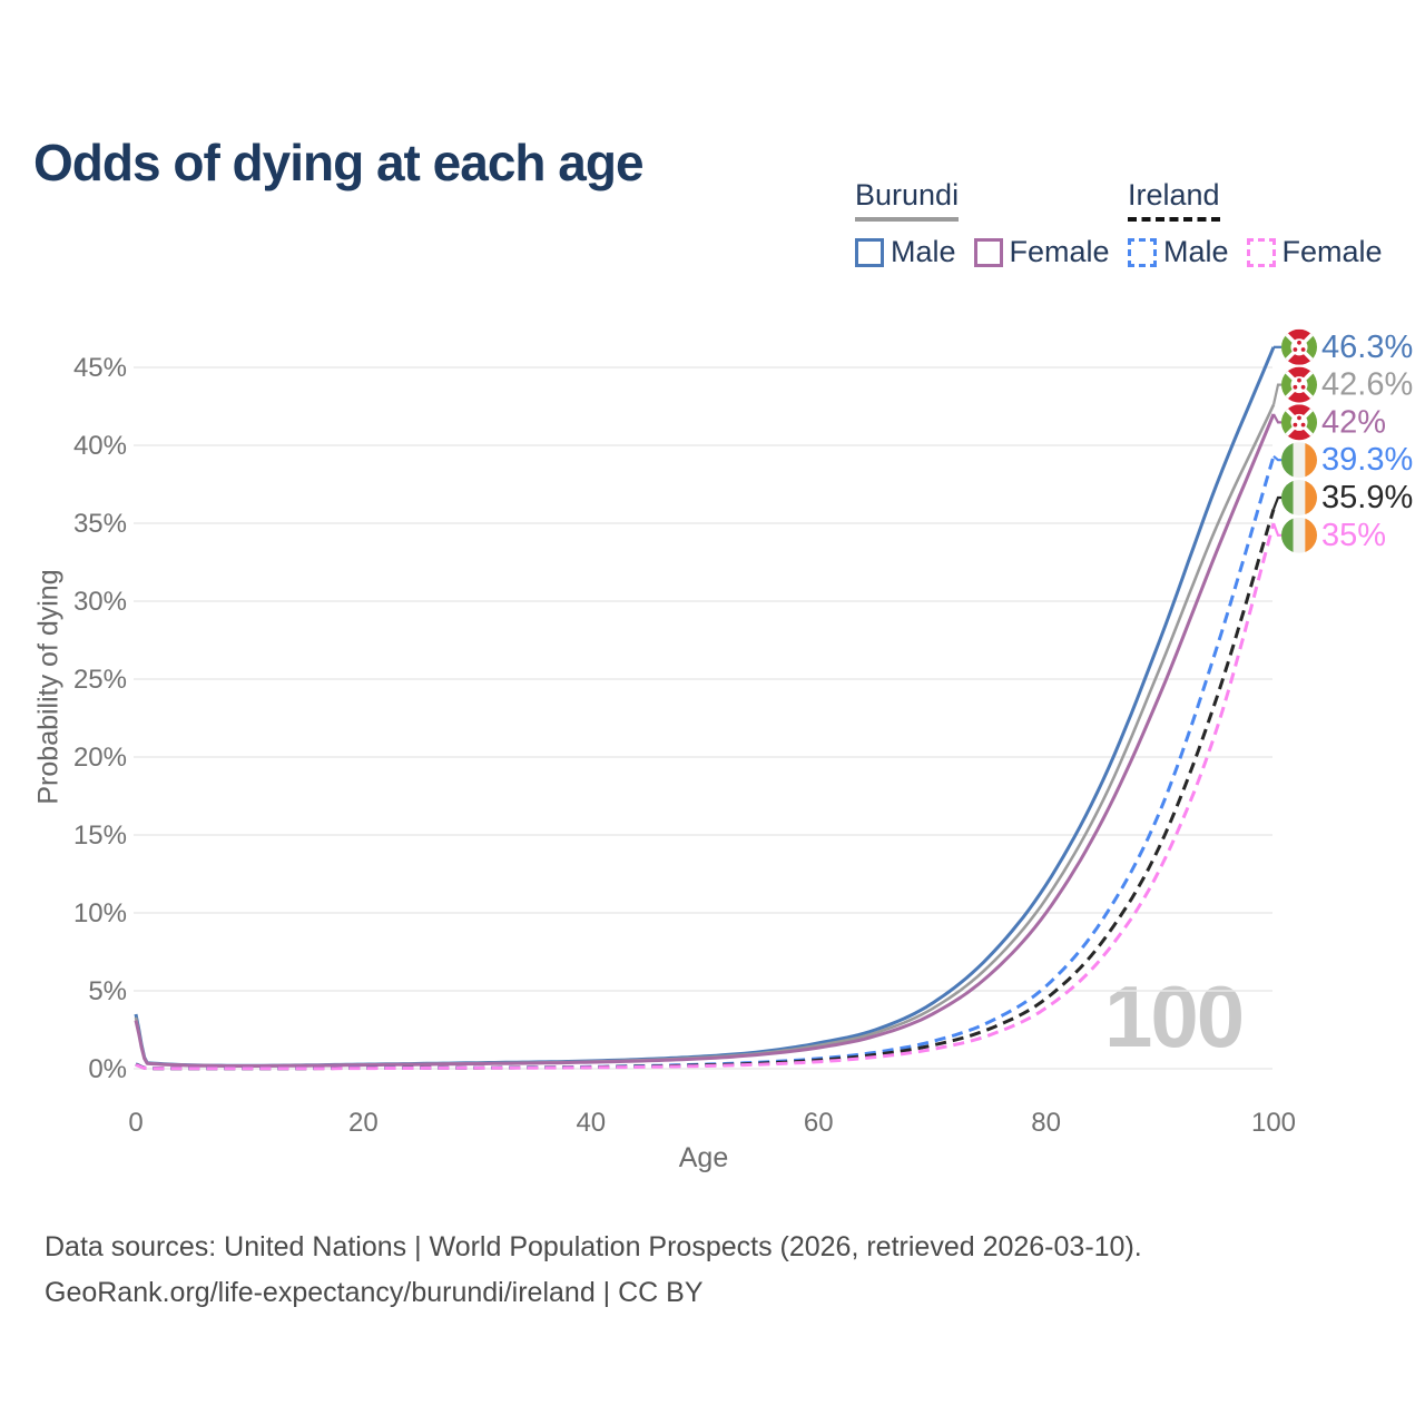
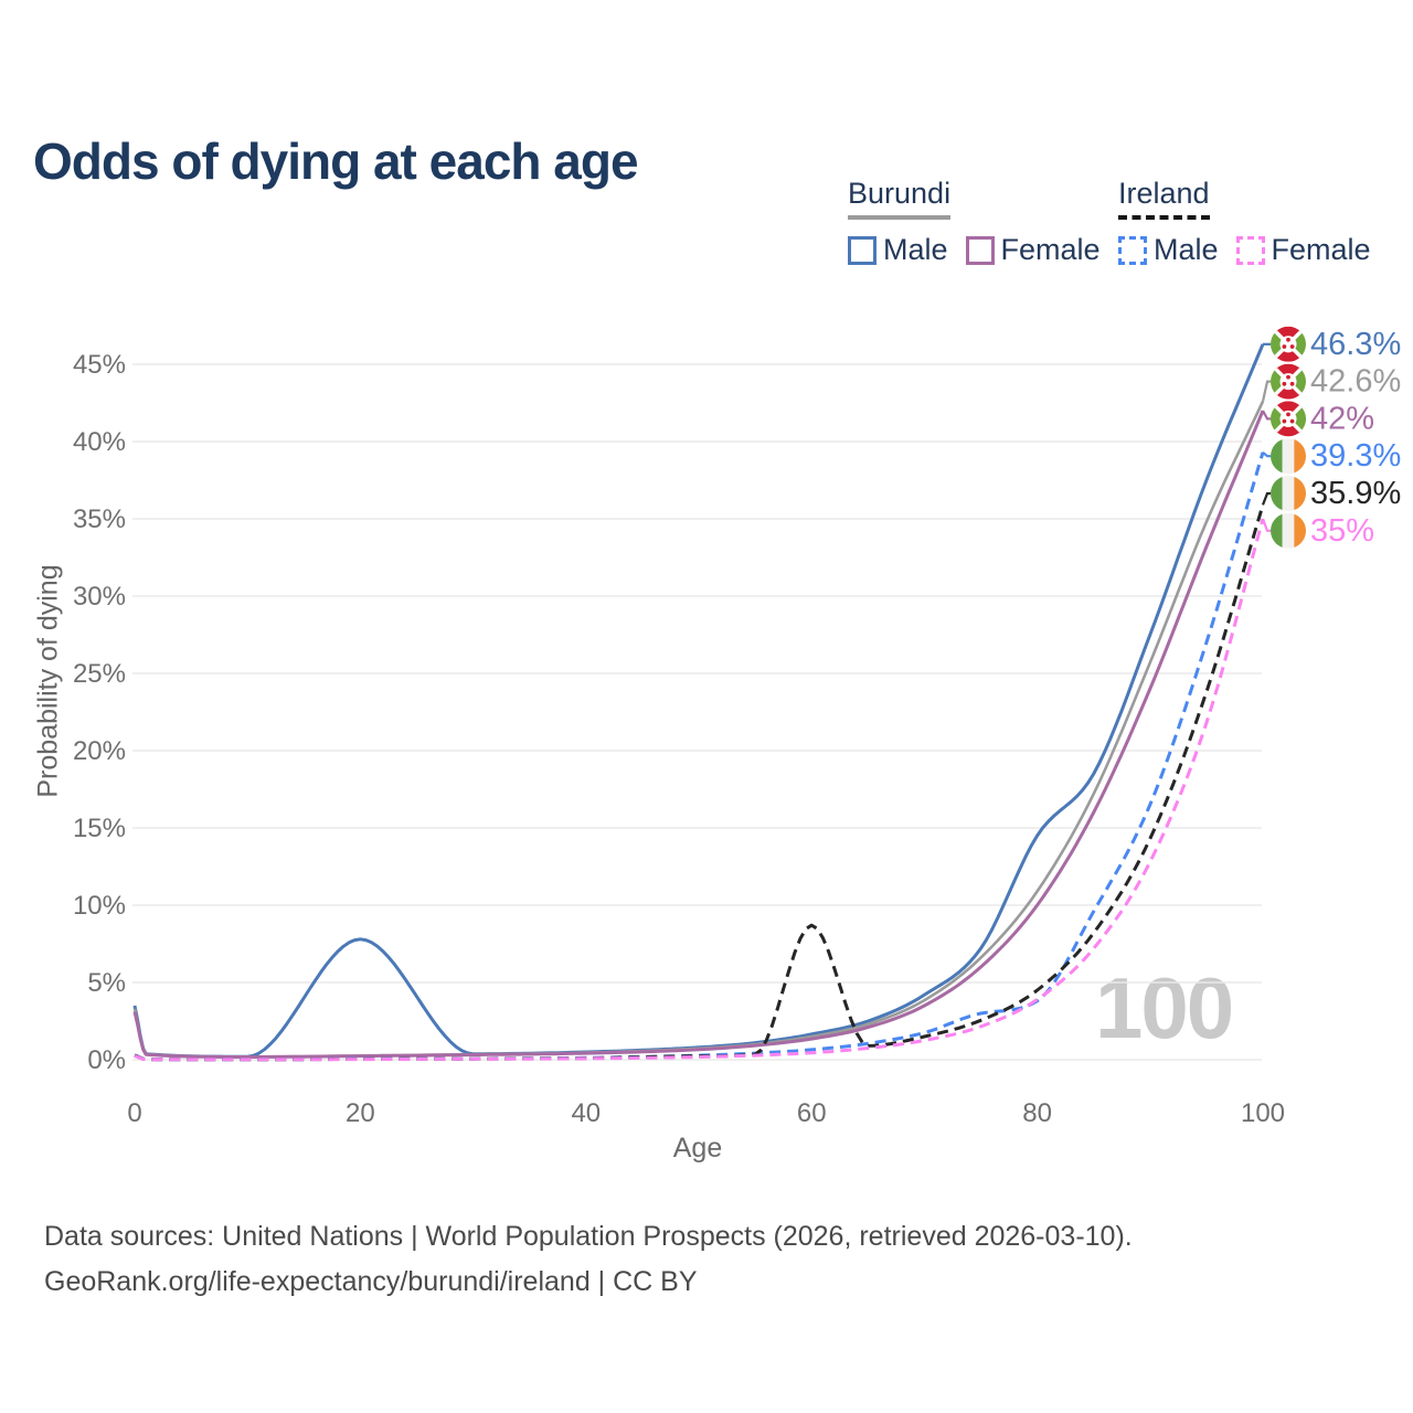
Burundi Male/20: 0.3% -> 7.8%
Ireland/60: 0.6% -> 8.7%
Burundi Male/80: 11.8% -> 14.5%
Ireland Male/80: 5.3% -> 3.8%
